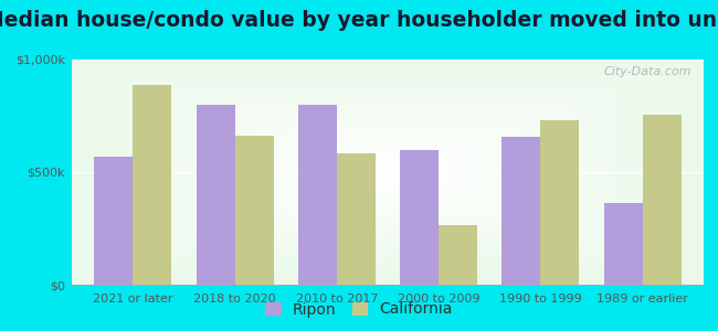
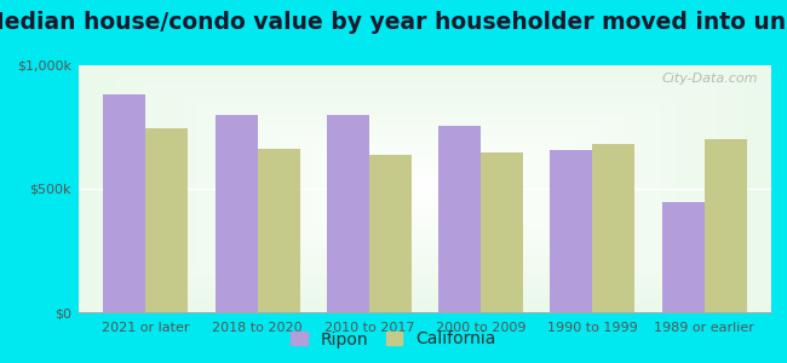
Ripon/2021 or later: $570k -> $880k
California/2021 or later: $885k -> $745k
California/2010 to 2017: $585k -> $635k
Ripon/2000 to 2009: $600k -> $755k
California/2000 to 2009: $265k -> $645k
California/1990 to 1999: $730k -> $680k
Ripon/1989 or earlier: $365k -> $445k
California/1989 or earlier: $755k -> $700k
